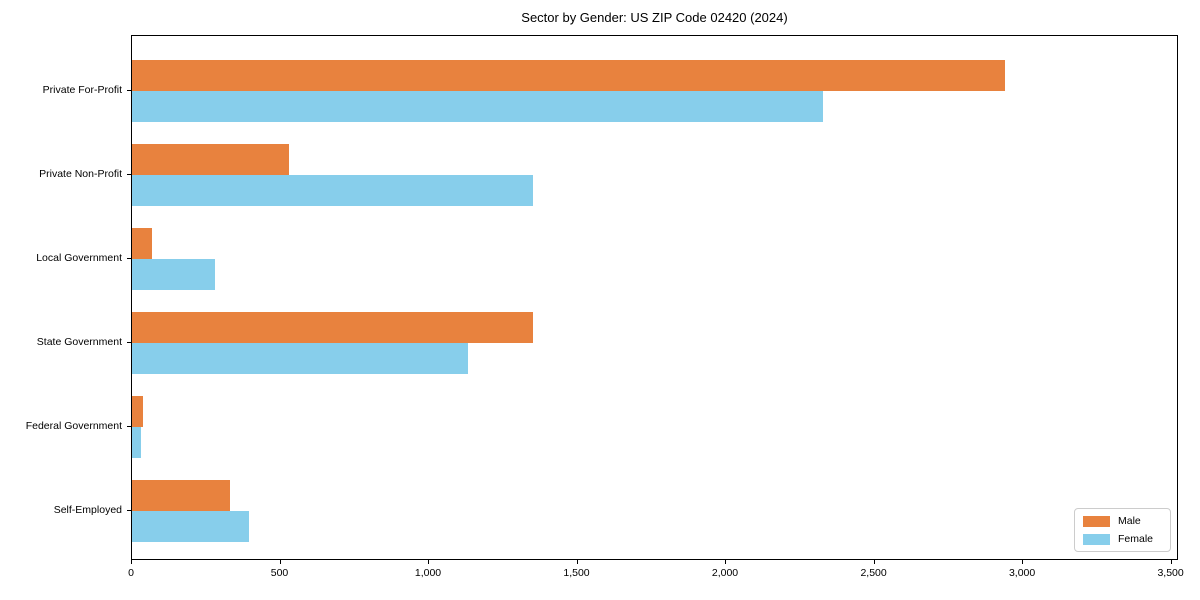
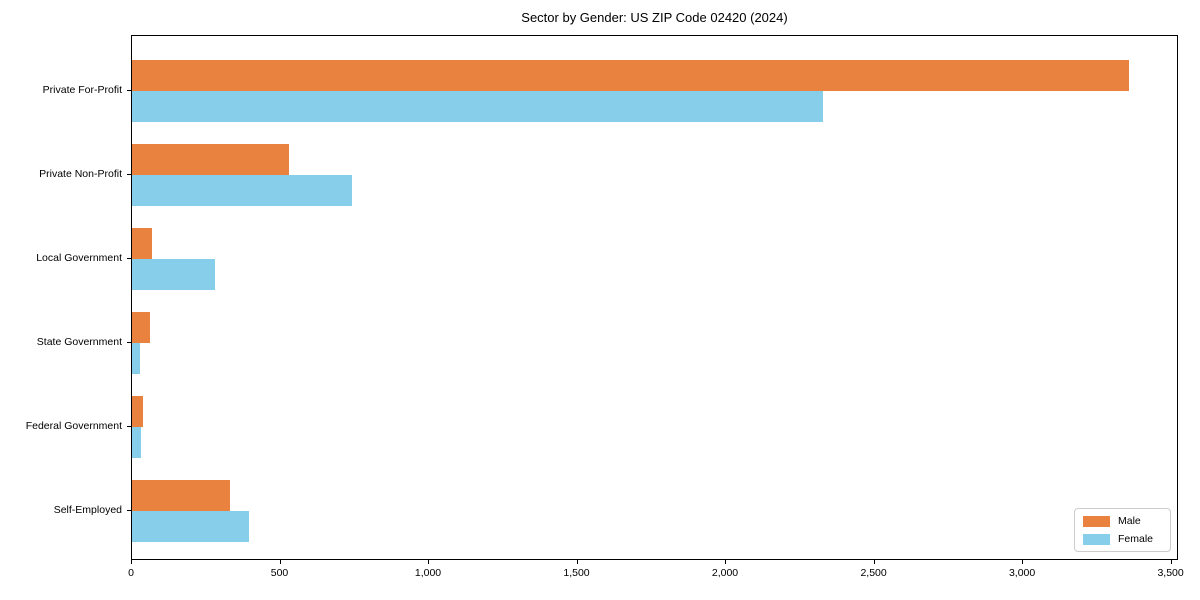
Male/Private For-Profit: 2940 -> 3360
Female/Private Non-Profit: 1350 -> 740
Male/State Government: 1350 -> 60
Female/State Government: 1130 -> 30
